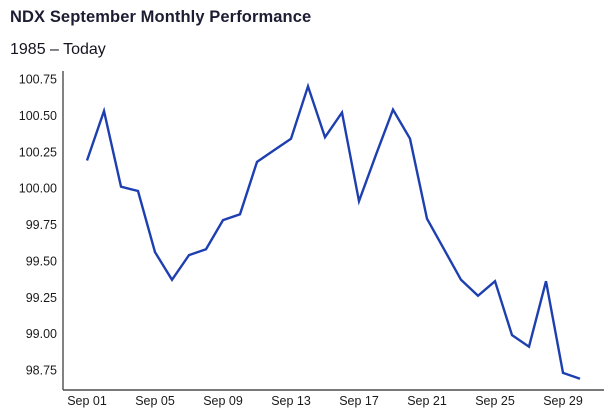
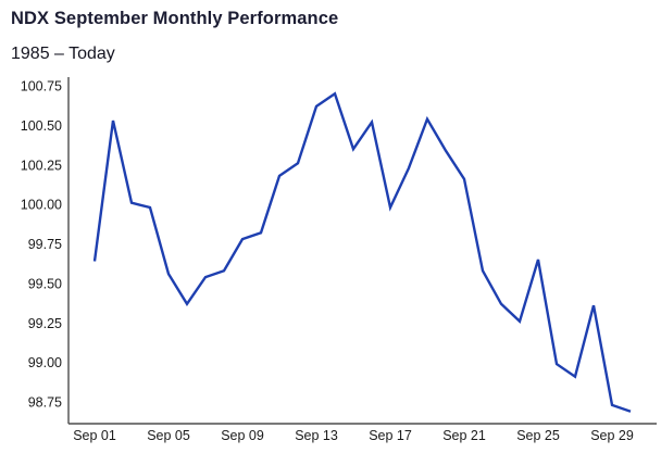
Sep 01: 100.19 -> 99.64
Sep 13: 100.34 -> 100.62
Sep 17: 99.91 -> 99.98
Sep 21: 99.79 -> 100.16
Sep 25: 99.36 -> 99.65
